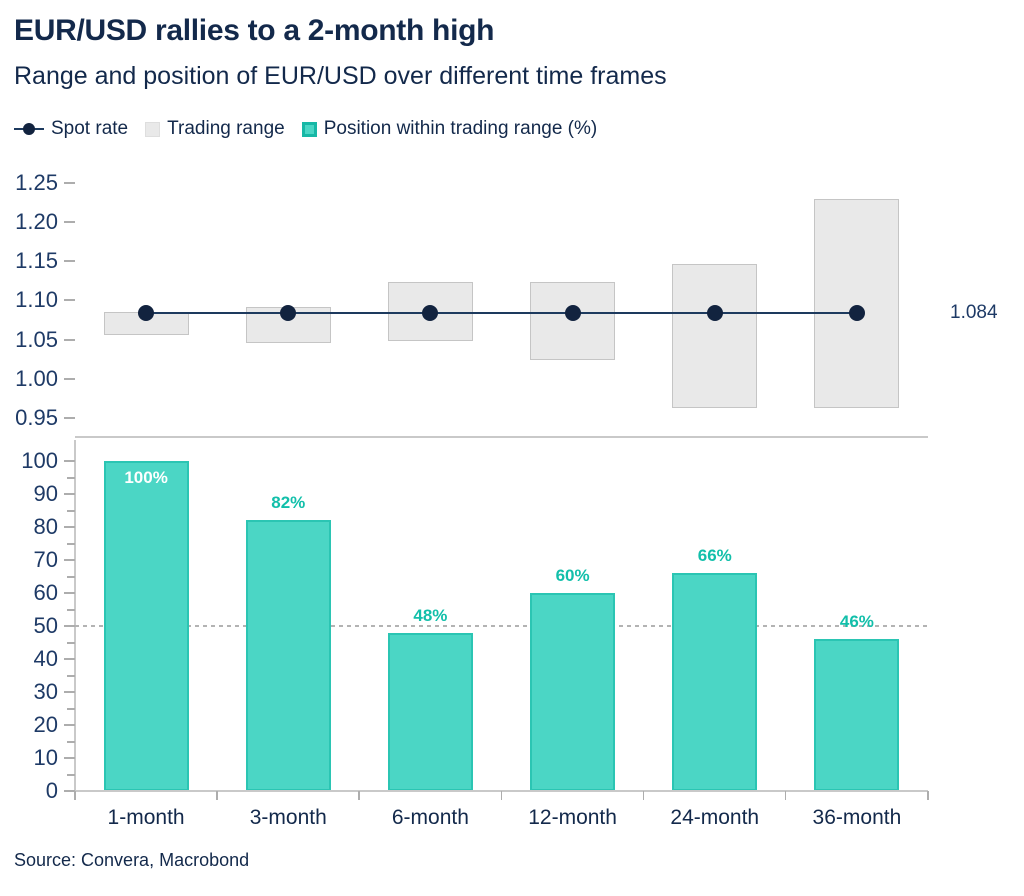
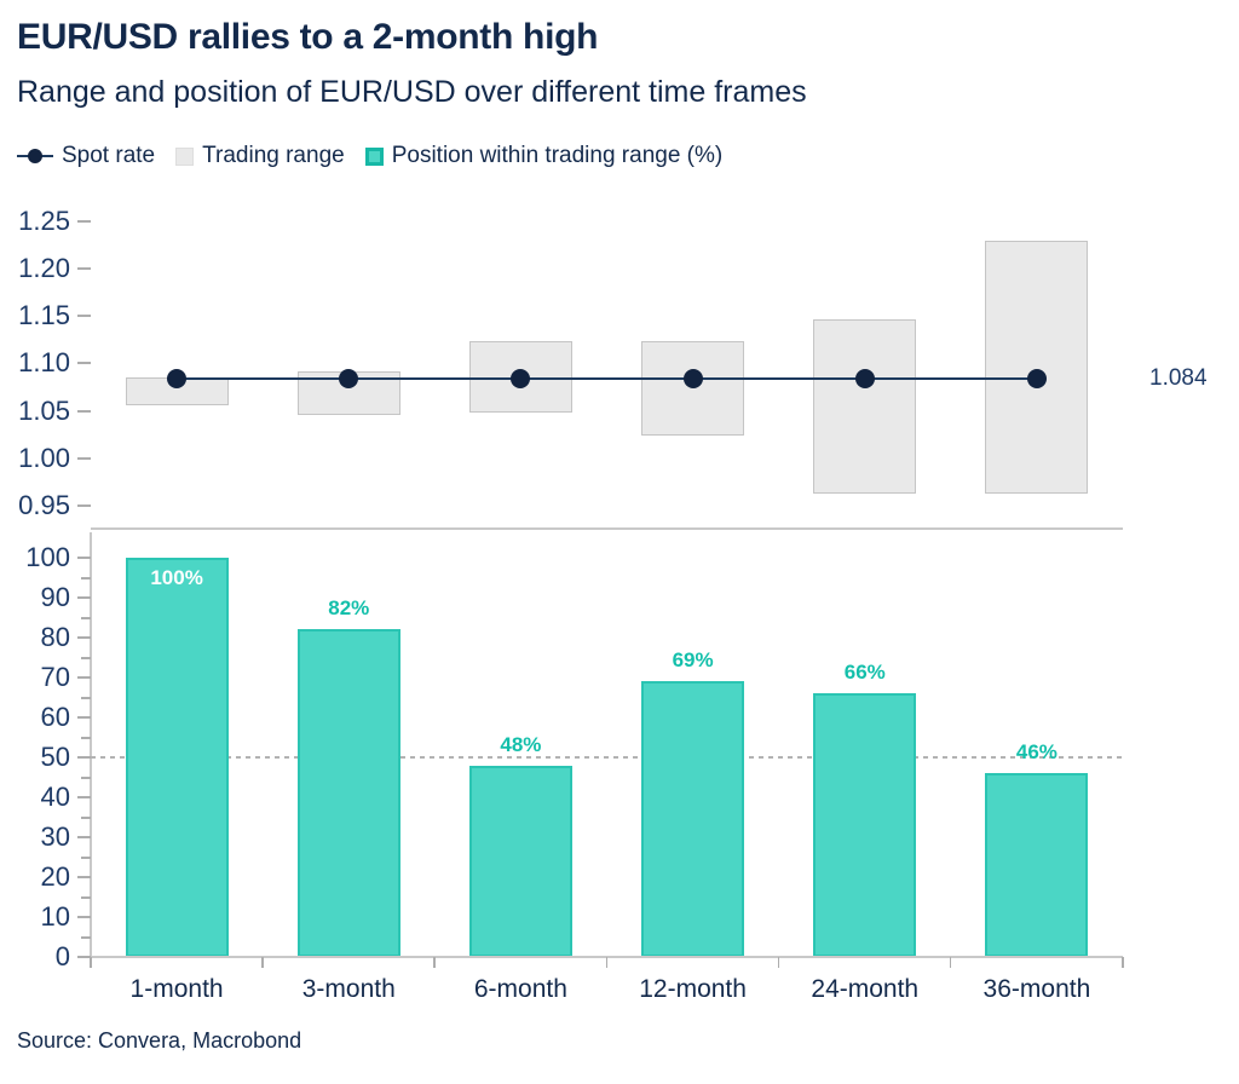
Position within trading range (%)/12-month: 60% -> 69%
